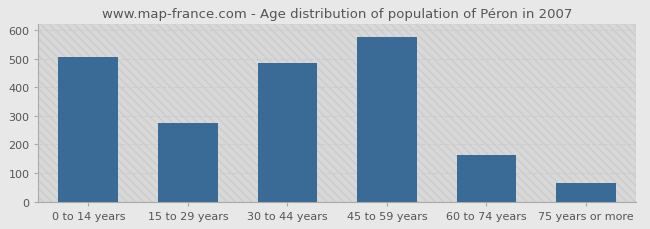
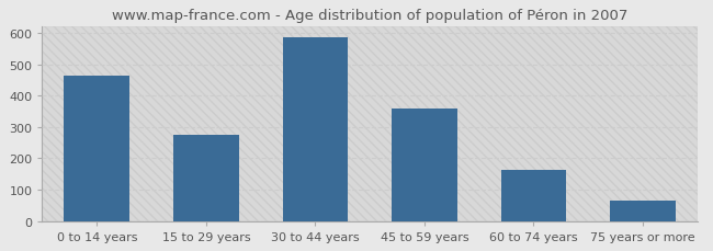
0 to 14 years: 505 -> 462
30 to 44 years: 485 -> 585
45 to 59 years: 575 -> 358
